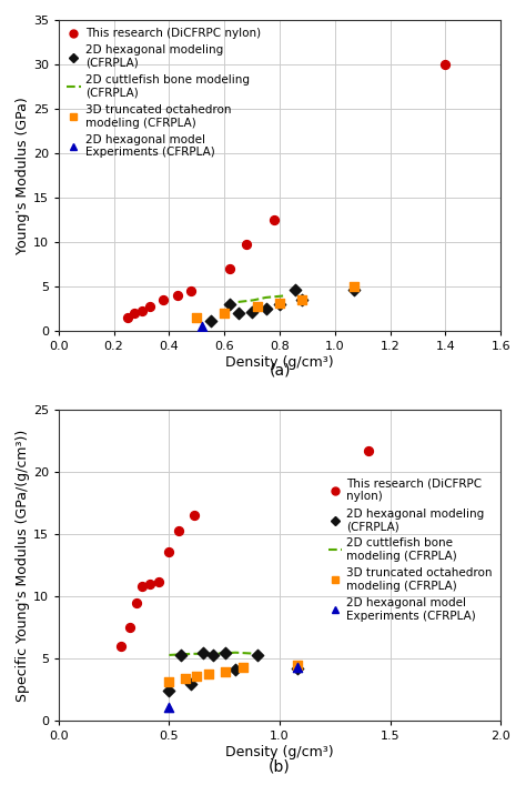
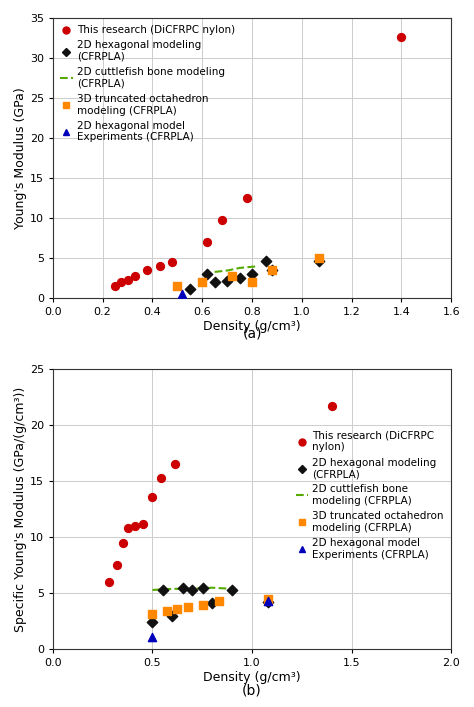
3D truncated octahedron modeling (CFRPLA)/0.8: 3.2 -> 2.0
This research (DiCFRPC nylon)/1.4: 30.0 -> 32.6
